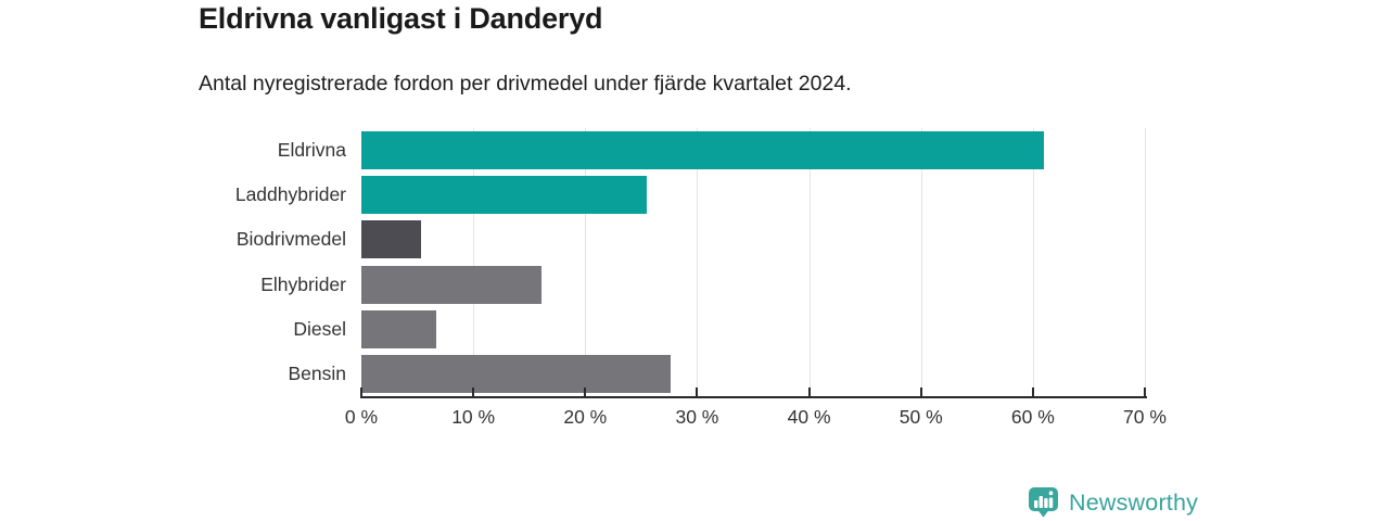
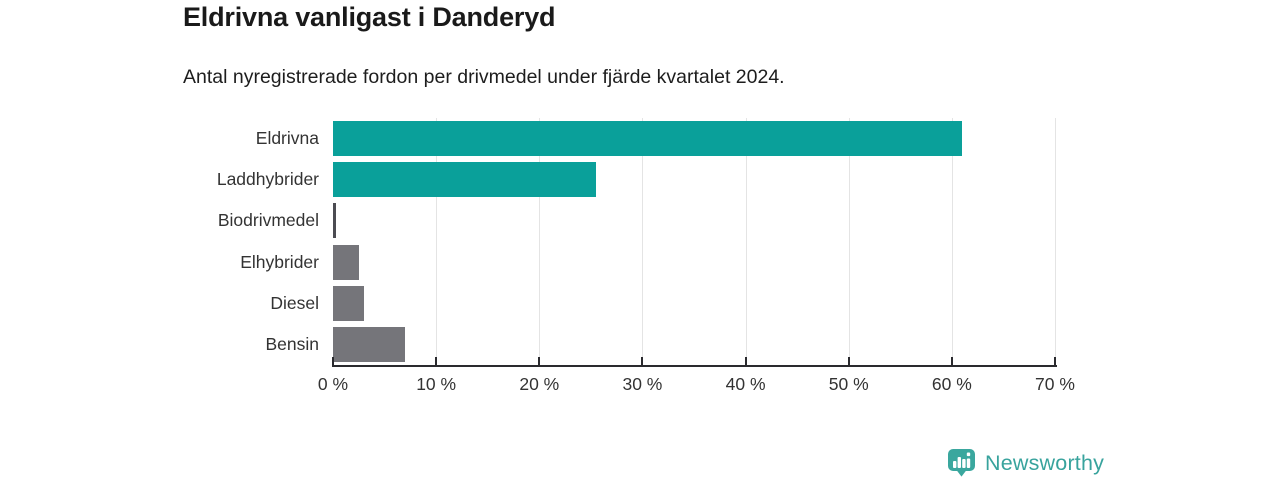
Biodrivmedel: 5.3% -> 0.3%
Elhybrider: 16.1% -> 2.5%
Diesel: 6.7% -> 3.0%
Bensin: 27.6% -> 7.0%
